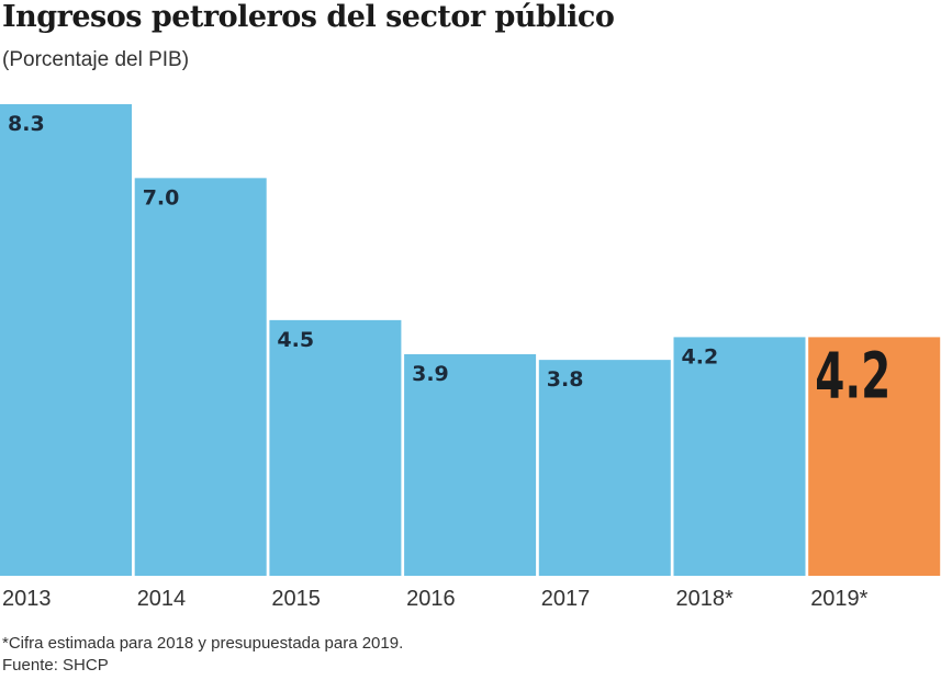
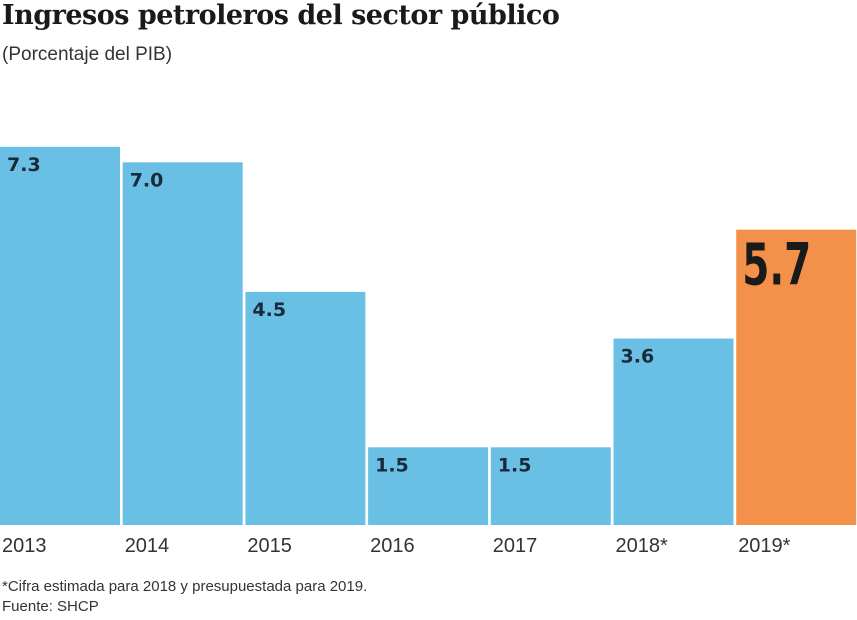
2013: 8.3 -> 7.3
2016: 3.9 -> 1.5
2017: 3.8 -> 1.5
2018*: 4.2 -> 3.6
2019*: 4.2 -> 5.7
